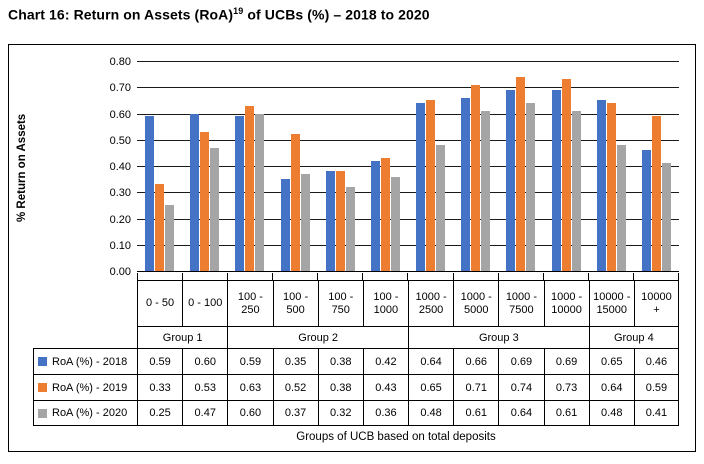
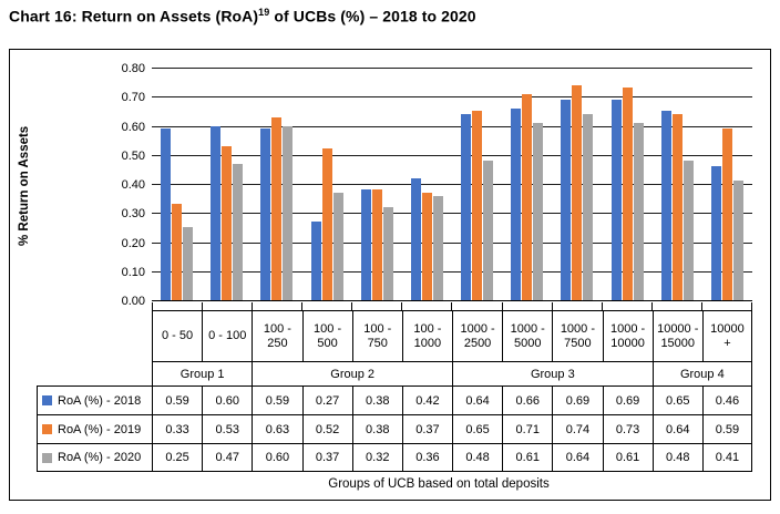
RoA (%) - 2018/100 - 500: 0.35 -> 0.27
RoA (%) - 2019/100 - 1000: 0.43 -> 0.37
